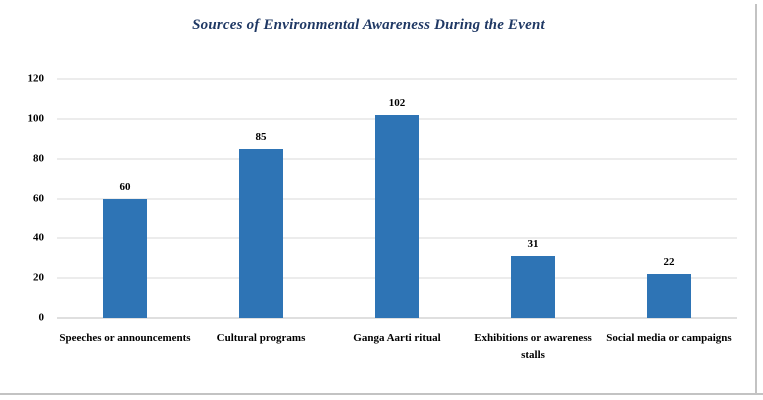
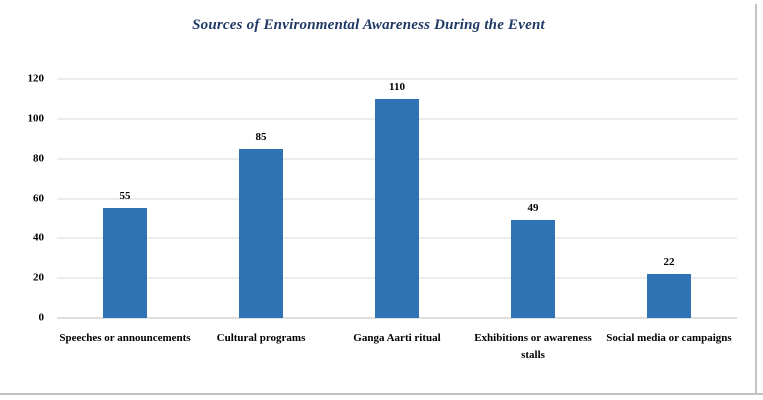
Speeches or announcements: 60 -> 55
Ganga Aarti ritual: 102 -> 110
Exhibitions or awareness stalls: 31 -> 49
